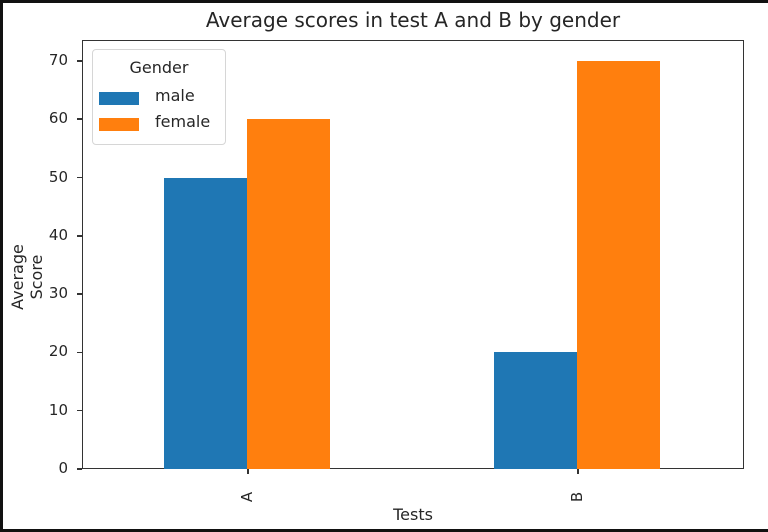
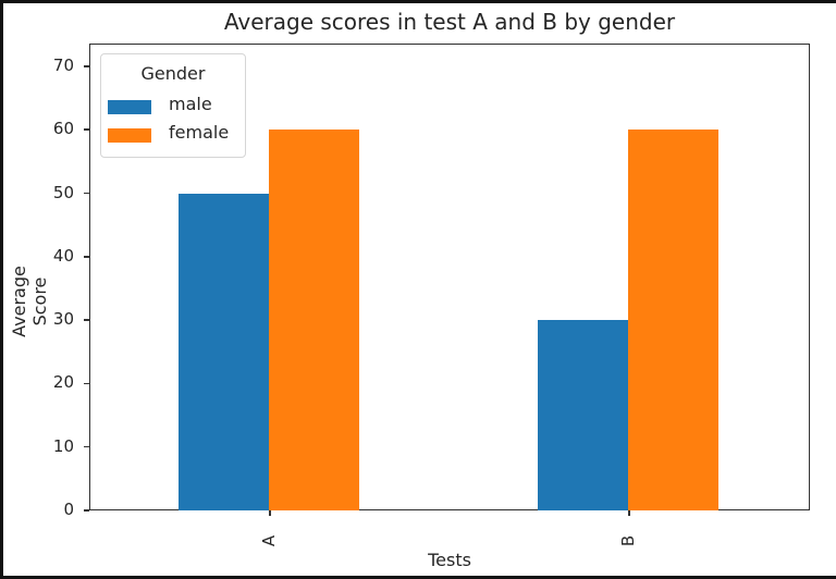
male/B: 20 -> 30
female/B: 70 -> 60
